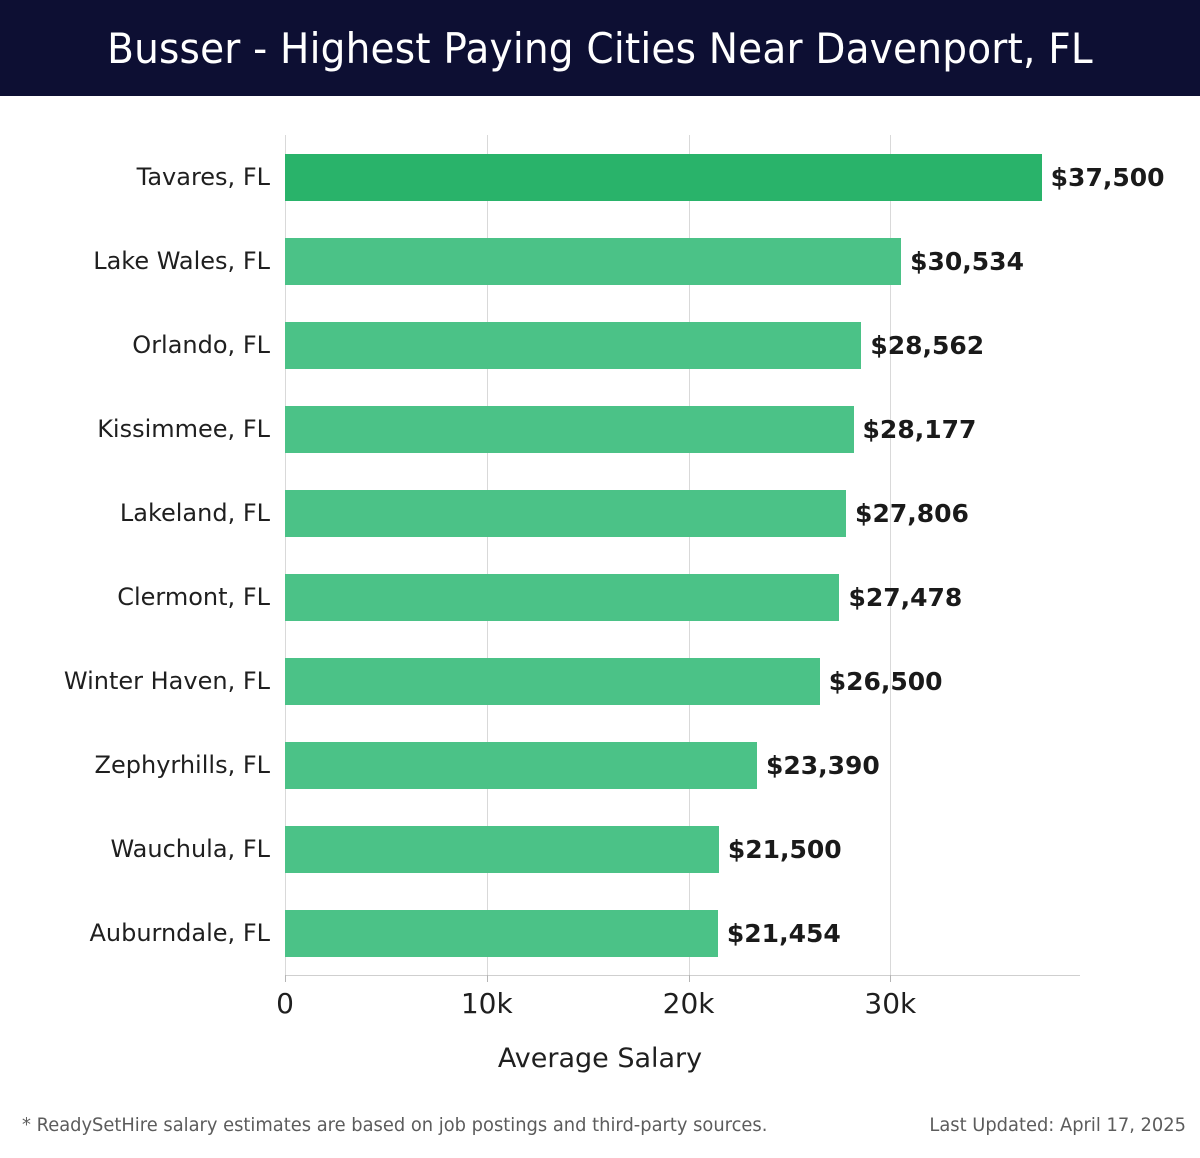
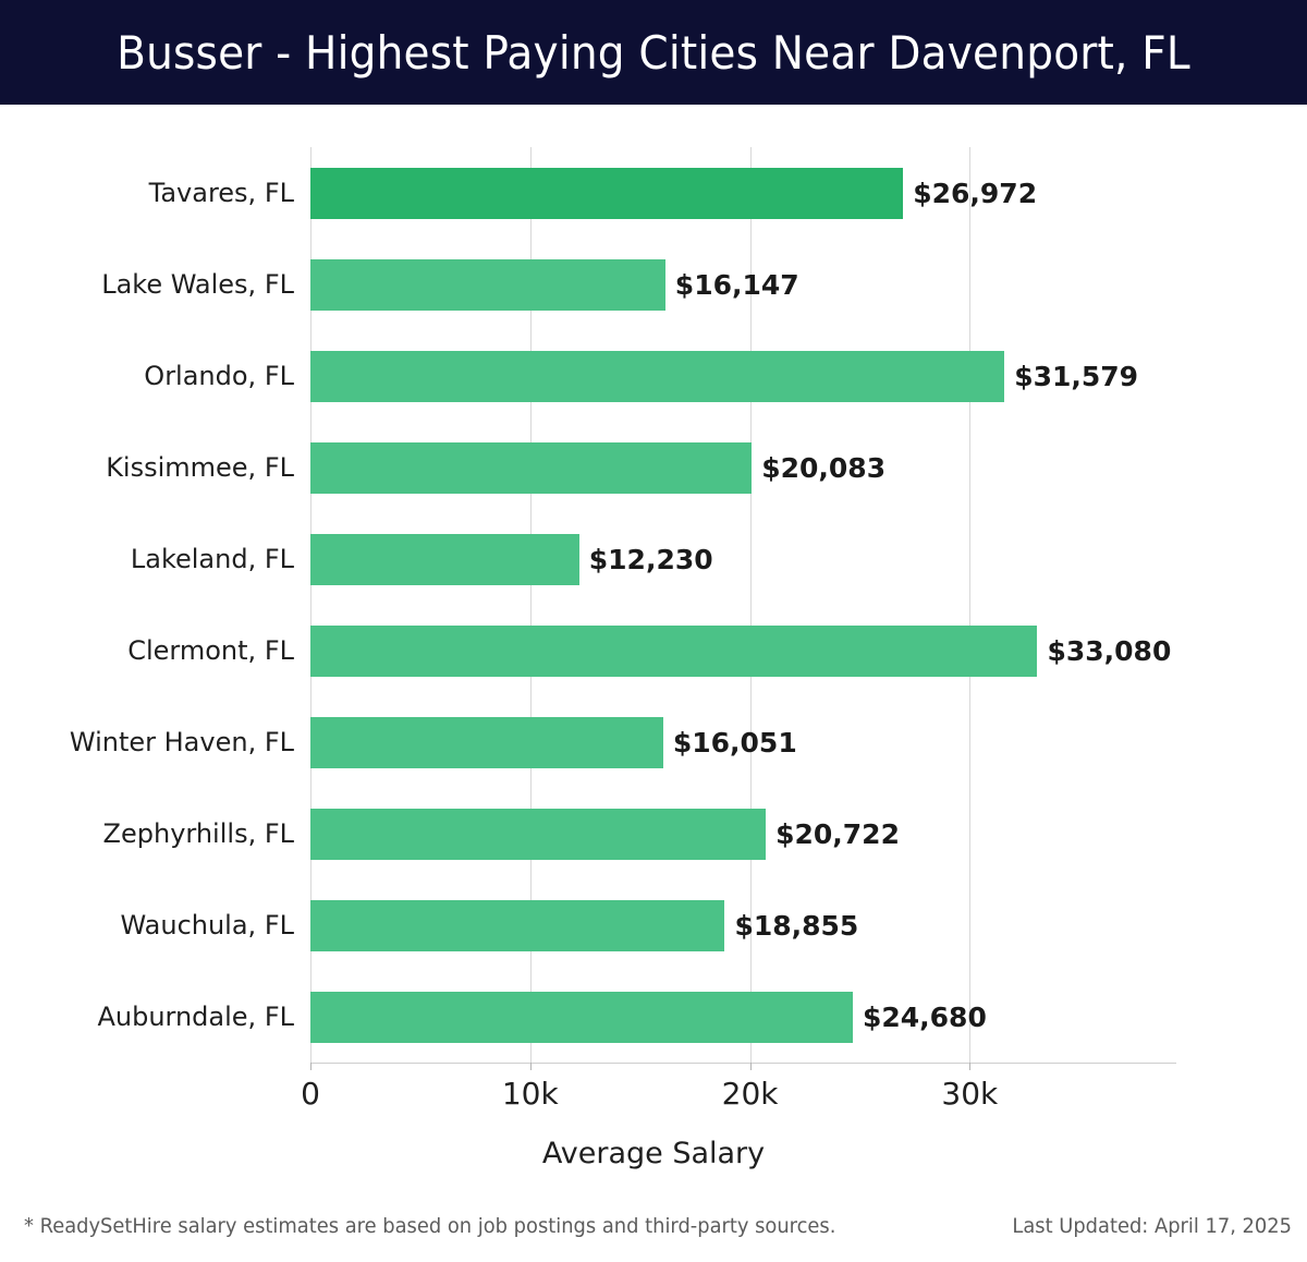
Tavares, FL: $37,500 -> $26,972
Lake Wales, FL: $30,534 -> $16,147
Orlando, FL: $28,562 -> $31,579
Kissimmee, FL: $28,177 -> $20,083
Lakeland, FL: $27,806 -> $12,230
Clermont, FL: $27,478 -> $33,080
Winter Haven, FL: $26,500 -> $16,051
Zephyrhills, FL: $23,390 -> $20,722
Wauchula, FL: $21,500 -> $18,855
Auburndale, FL: $21,454 -> $24,680
